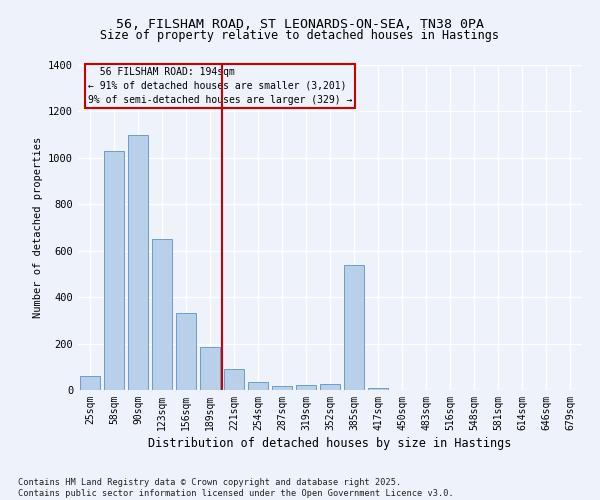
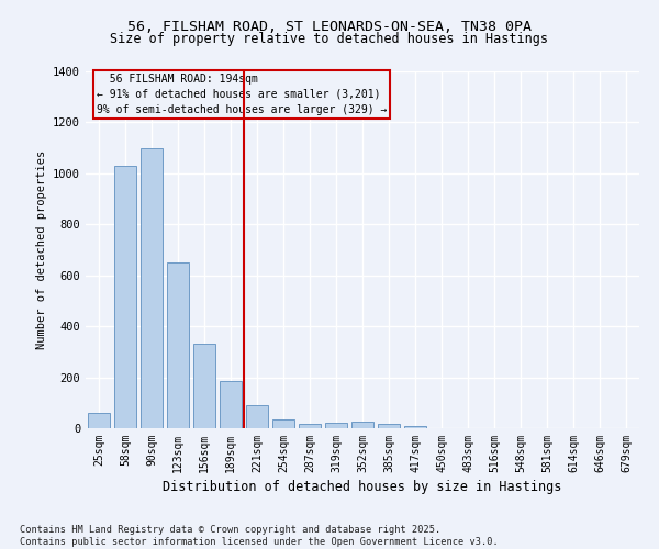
385sqm: 540 -> 18
